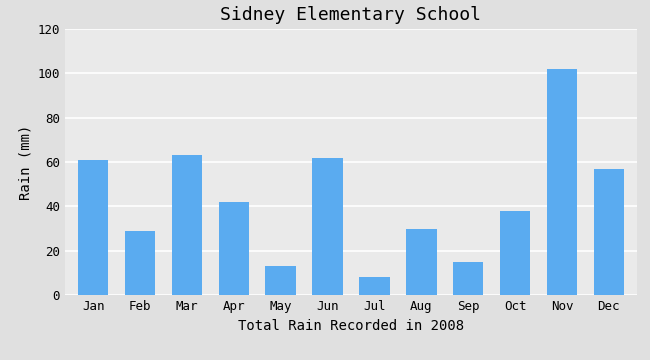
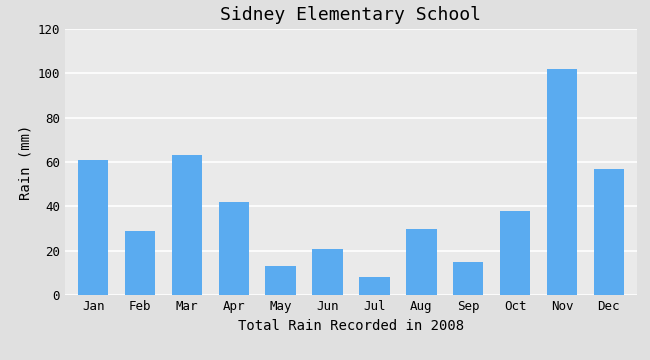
Jun: 62 -> 21
